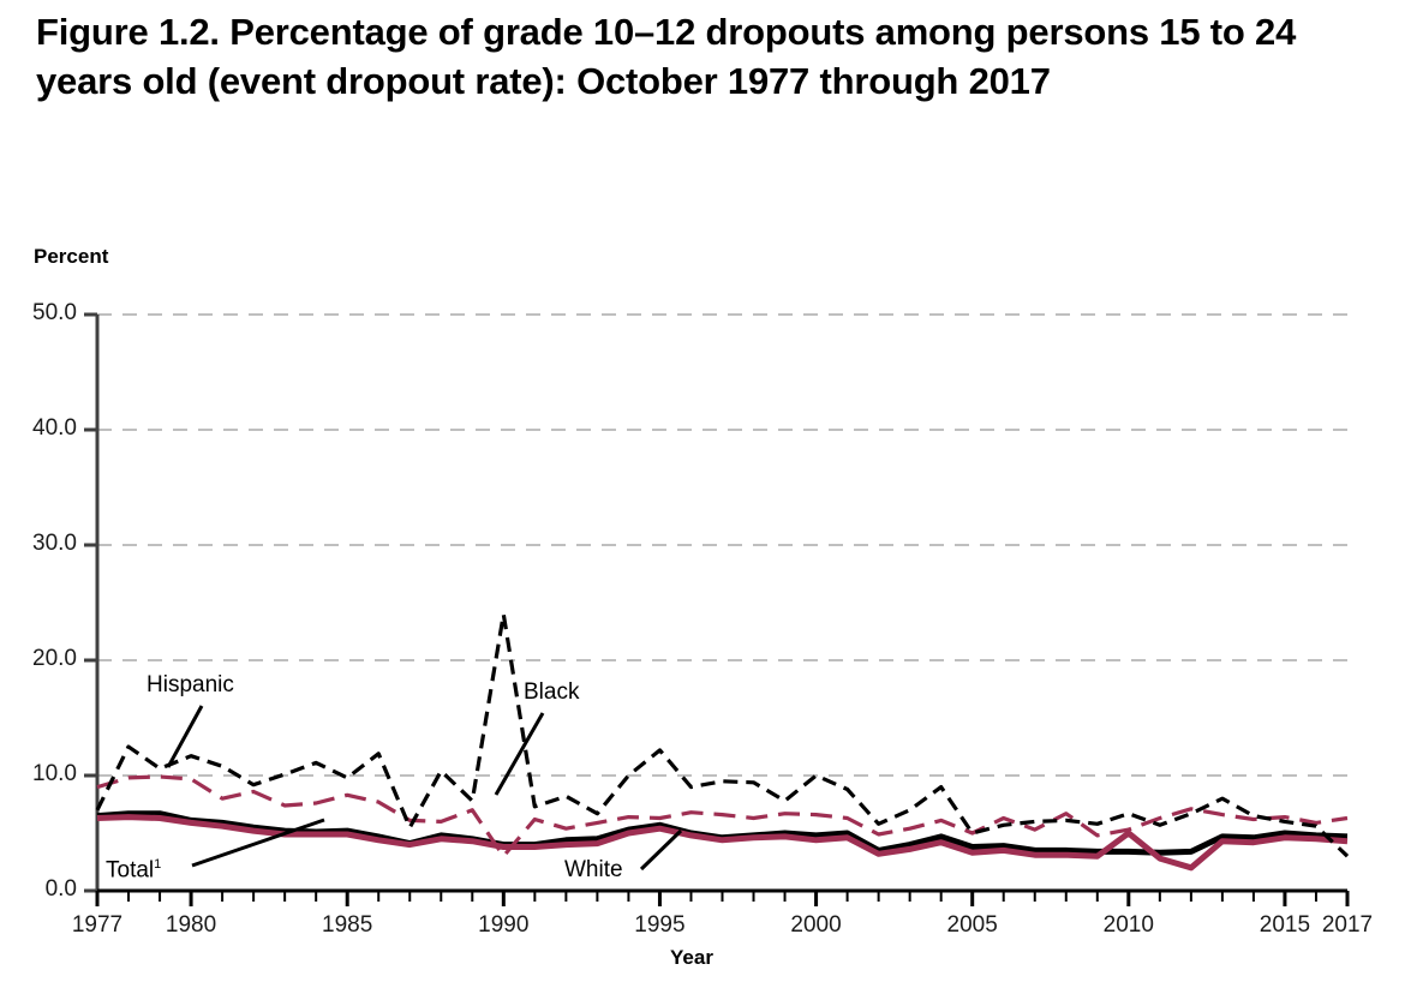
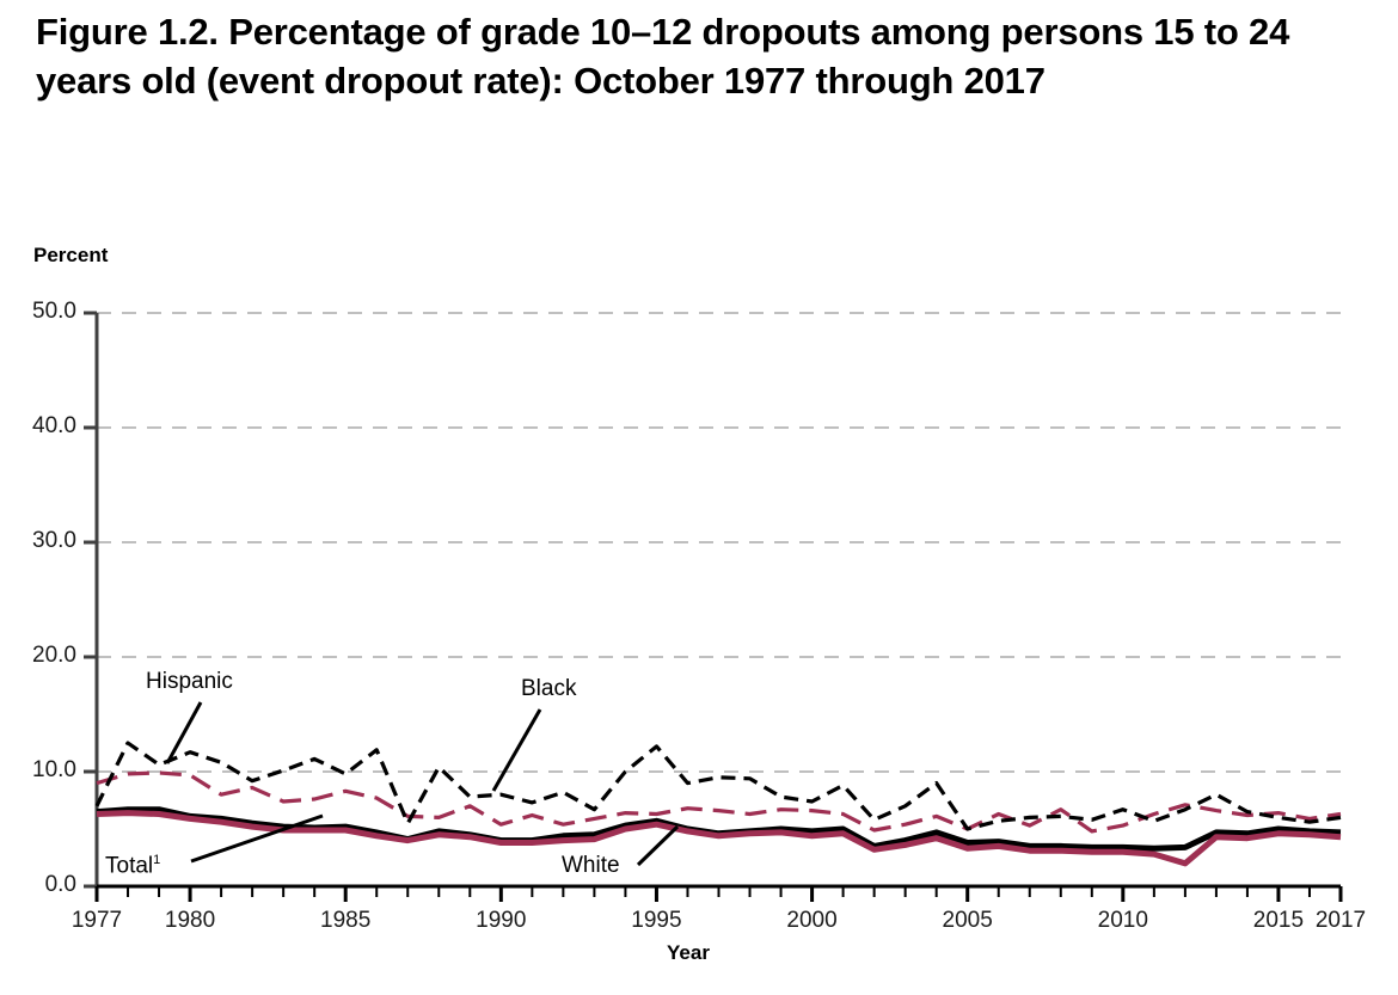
Black/1990: 3 -> 5
Hispanic/1990: 24 -> 8
Hispanic/2000: 10 -> 7
White/2010: 5 -> 3
Hispanic/2017: 3 -> 6
